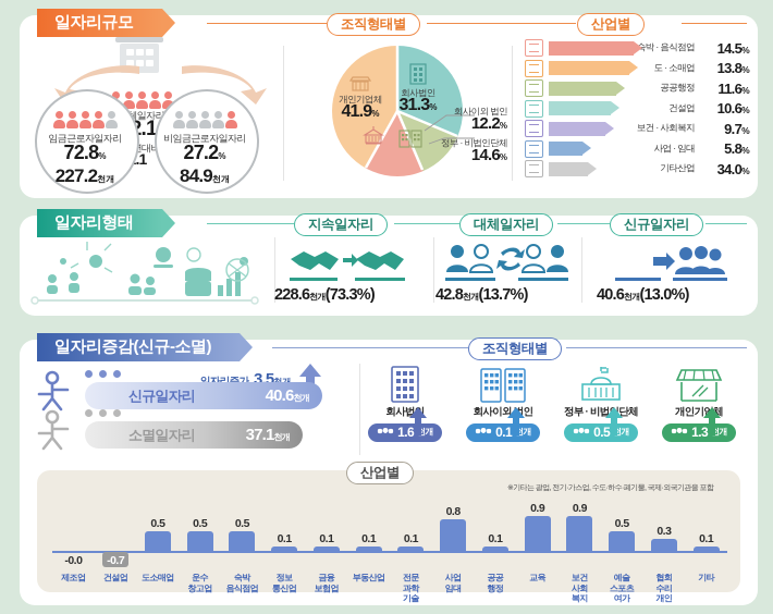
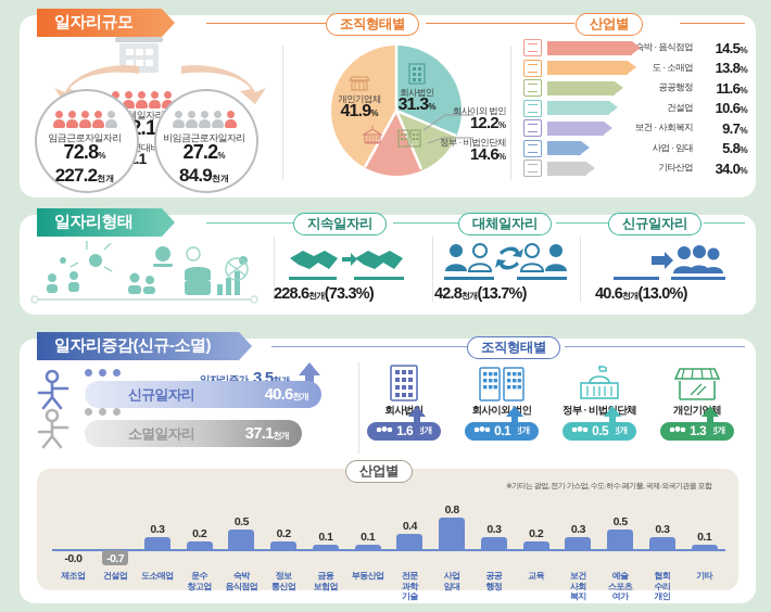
도소매업: 0.5 -> 0.3
운수 창고업: 0.5 -> 0.2
정보 통신업: 0.1 -> 0.2
전문 과학 기술: 0.1 -> 0.4
공공 행정: 0.1 -> 0.3
교육: 0.9 -> 0.2
보건 사회 복지: 0.9 -> 0.3
